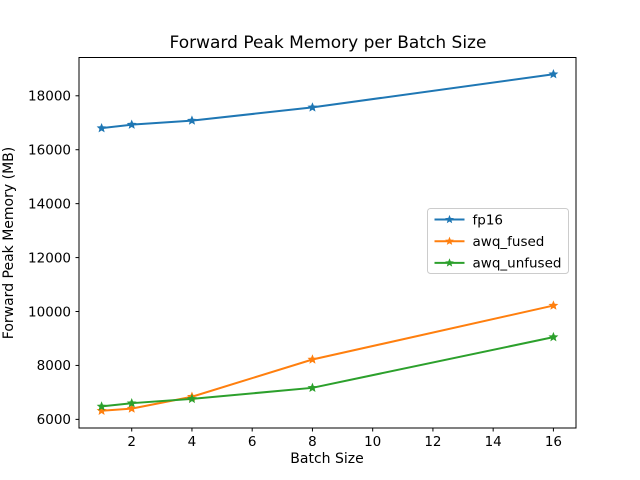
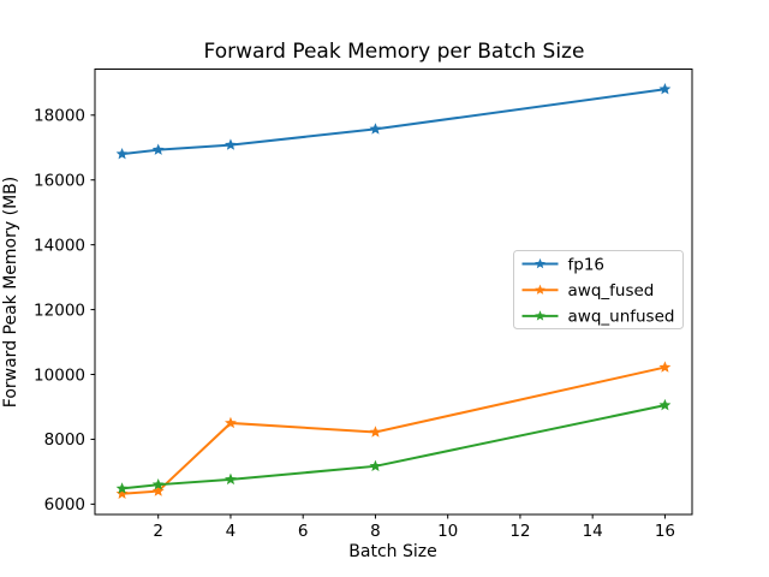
awq_fused/4: 6800 -> 8500
